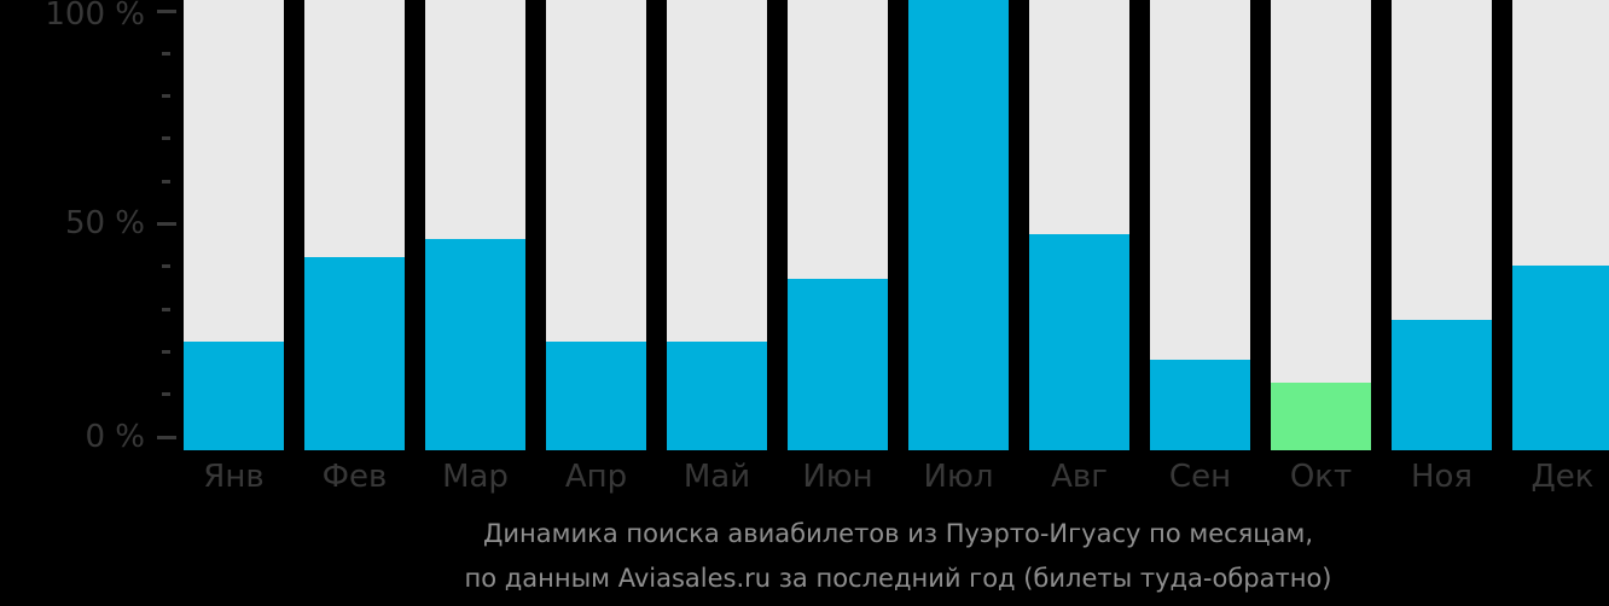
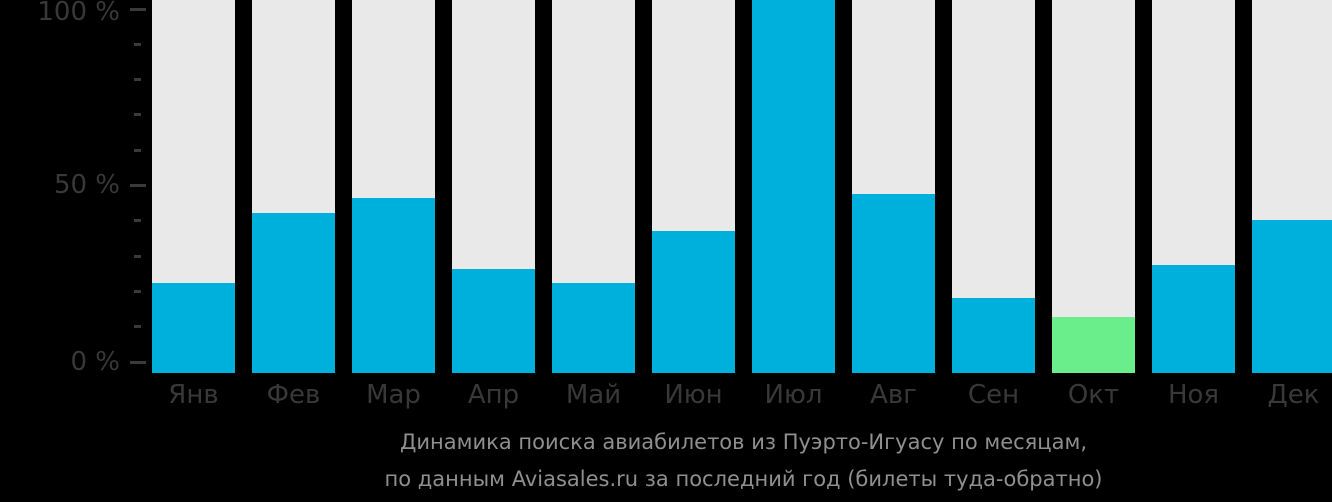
Апр: 24% -> 28%
